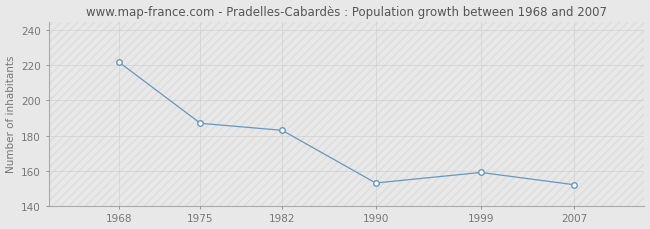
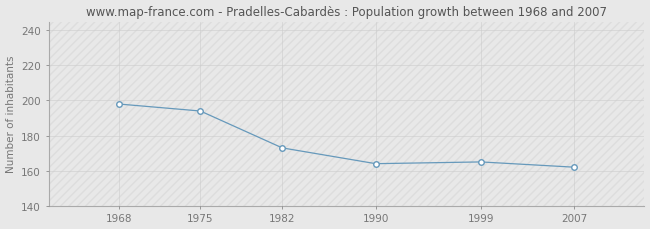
1968: 222 -> 198
1975: 187 -> 194
1982: 183 -> 173
1990: 153 -> 164
1999: 159 -> 165
2007: 152 -> 162
